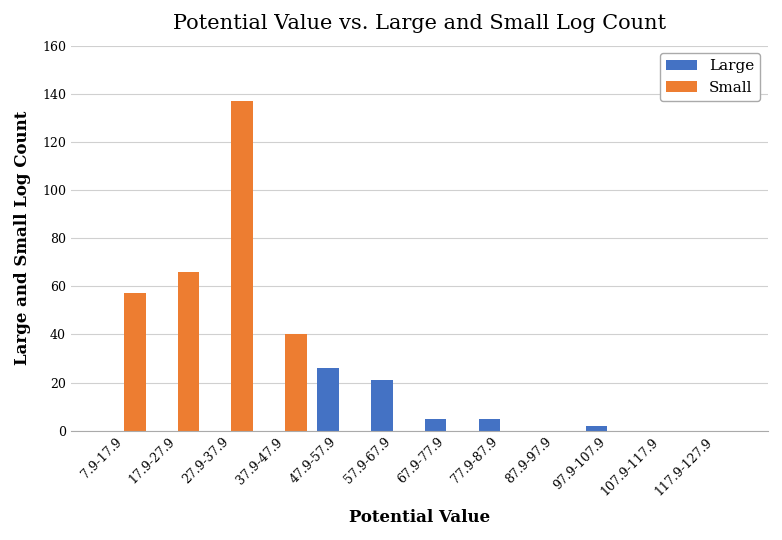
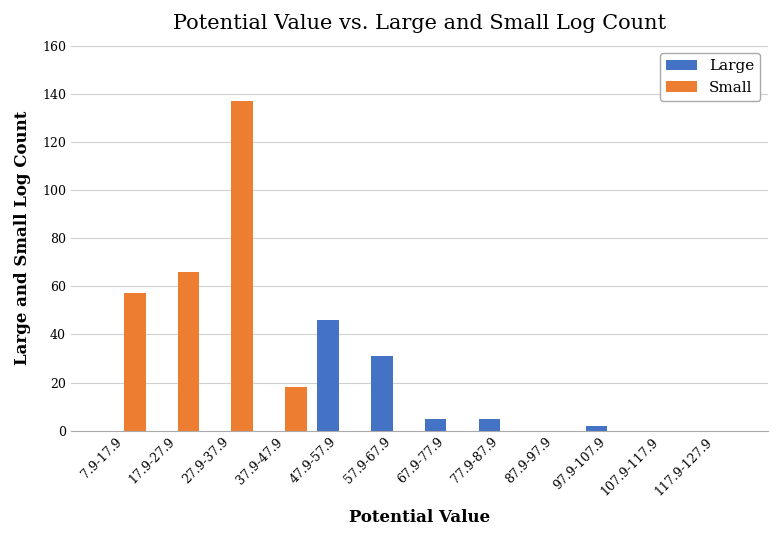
Small/37.9-47.9: 40 -> 18
Large/47.9-57.9: 26 -> 46
Large/57.9-67.9: 21 -> 31
